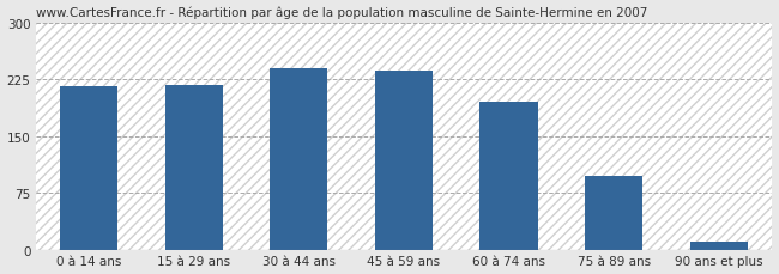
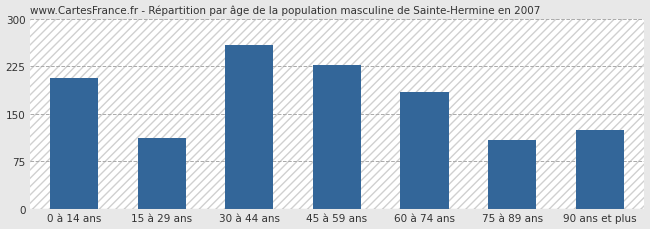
0 à 14 ans: 215 -> 206
15 à 29 ans: 217 -> 112
30 à 44 ans: 240 -> 258
45 à 59 ans: 236 -> 226
60 à 74 ans: 195 -> 184
75 à 89 ans: 97 -> 108
90 ans et plus: 10 -> 124
